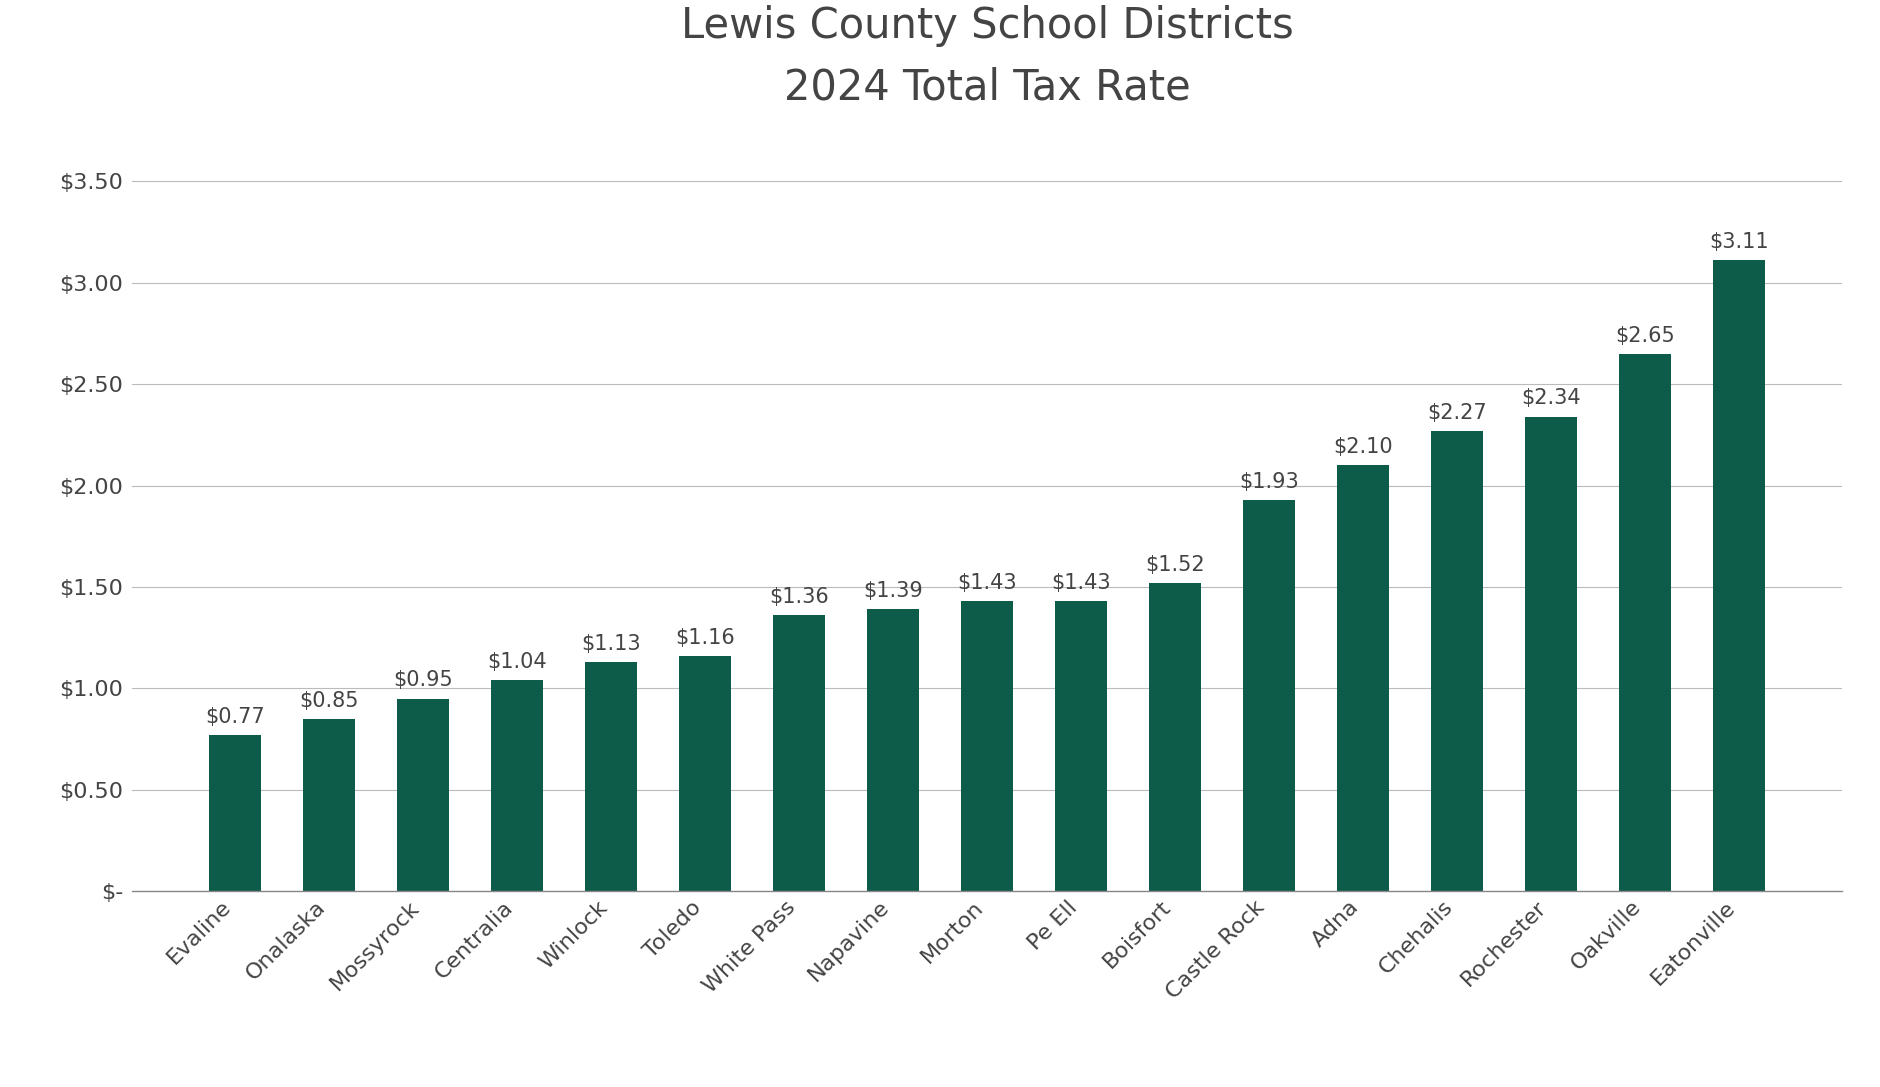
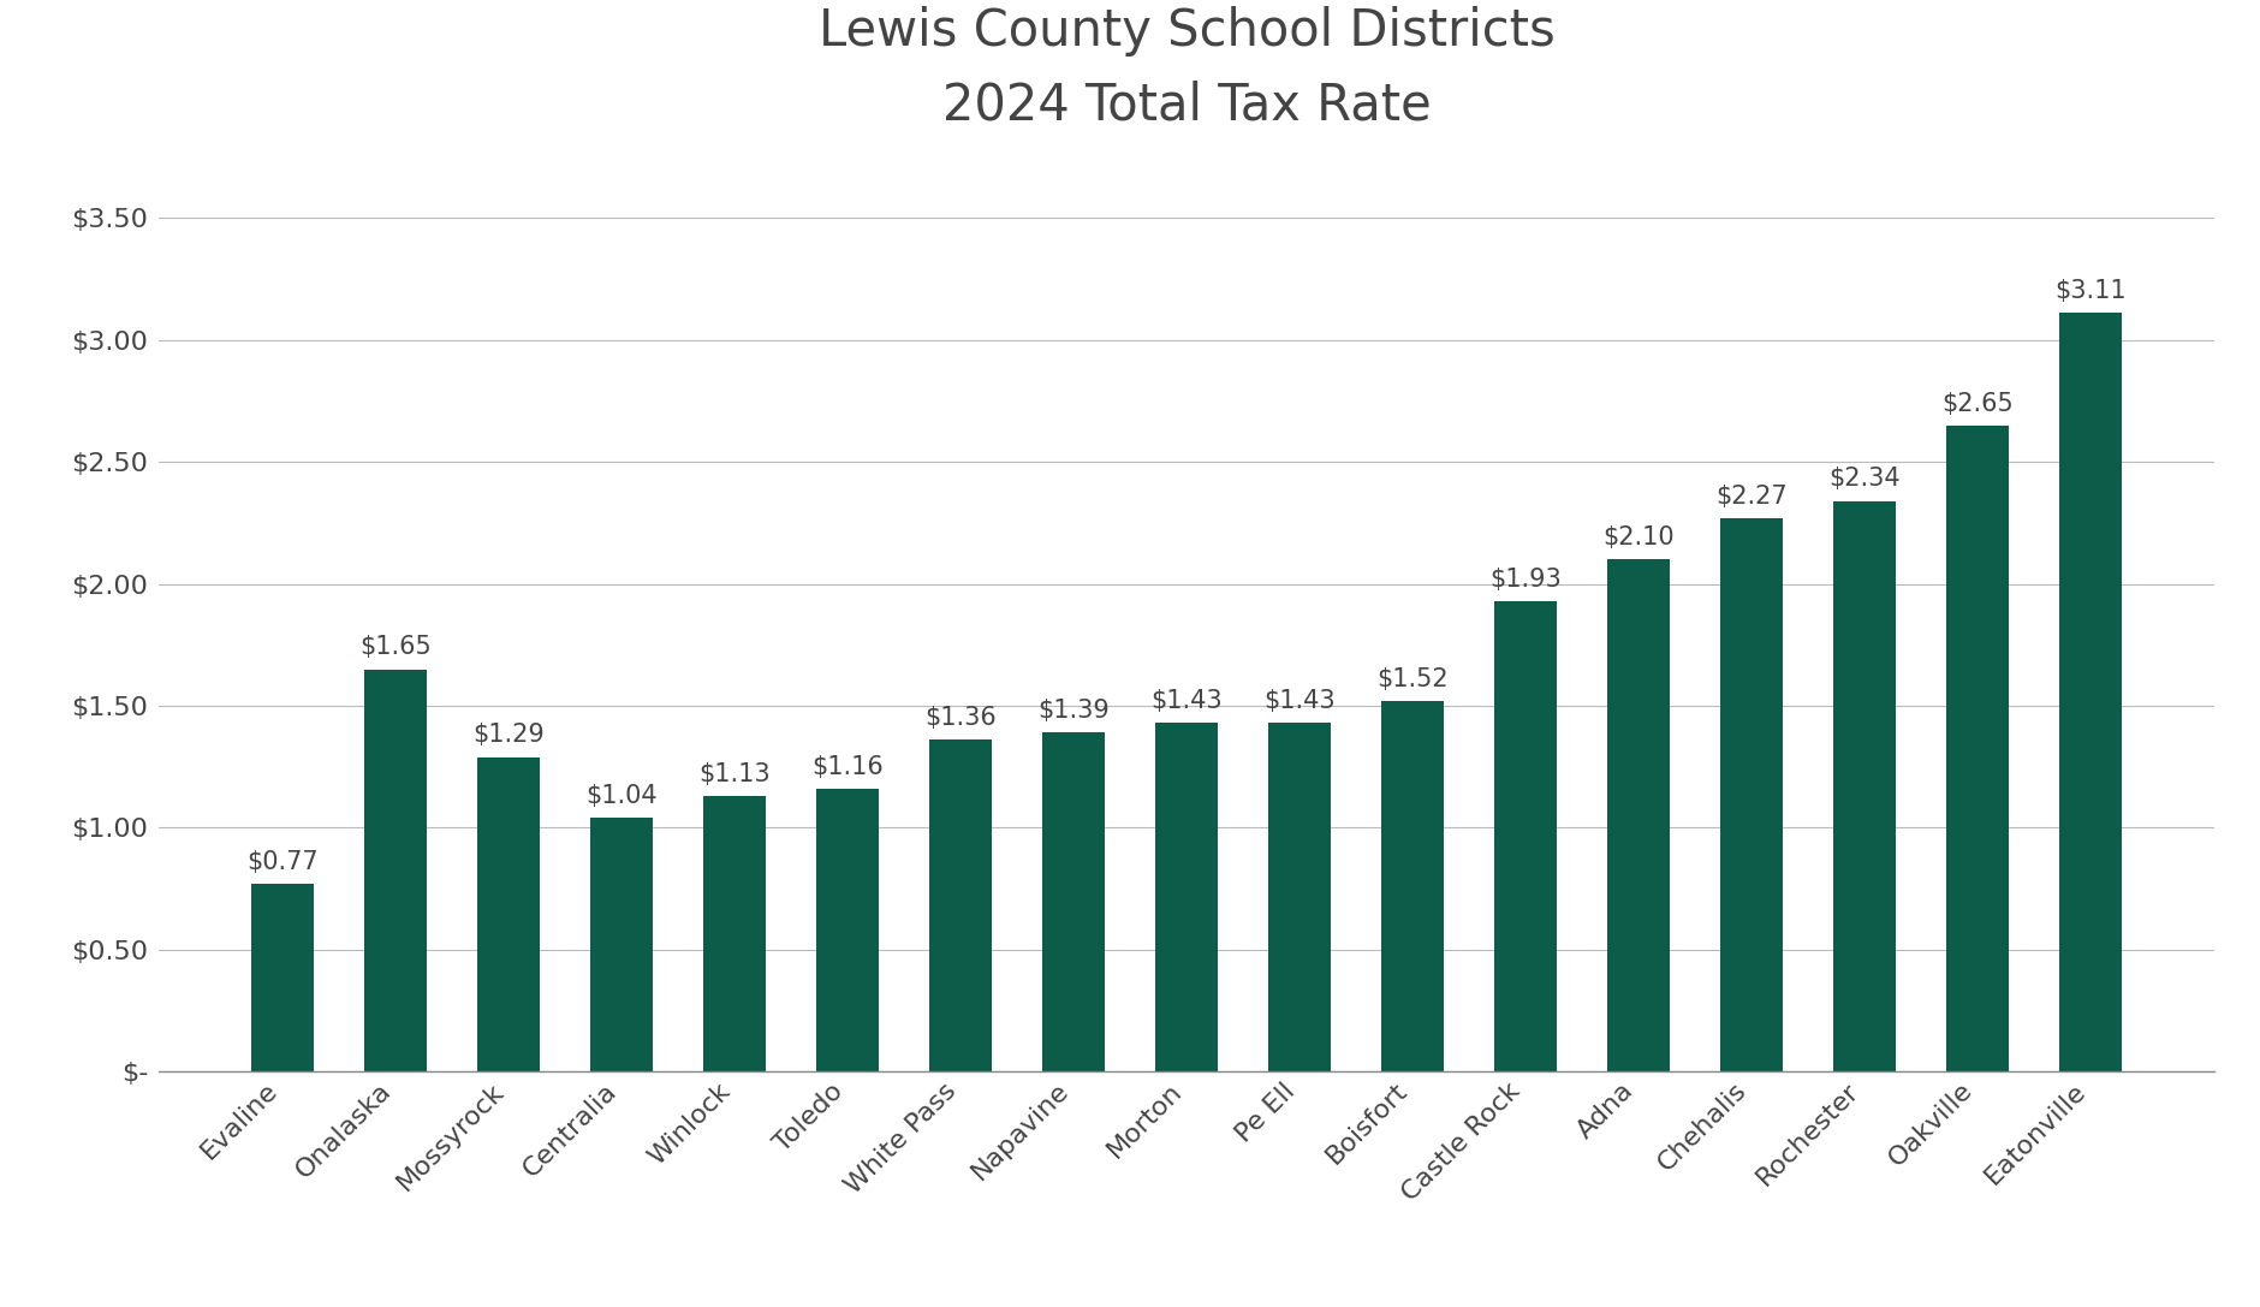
Onalaska: $0.85 -> $1.65
Mossyrock: $0.95 -> $1.29
